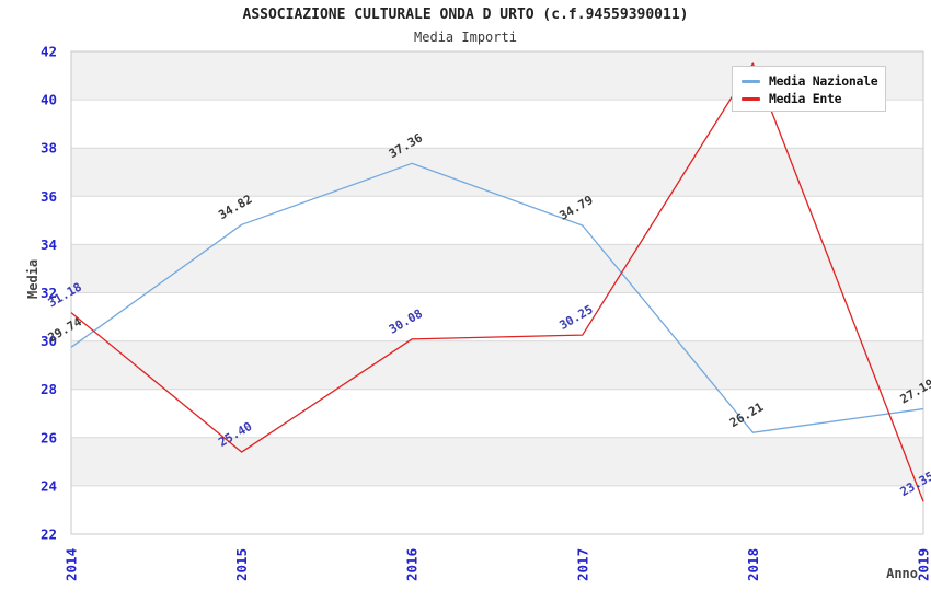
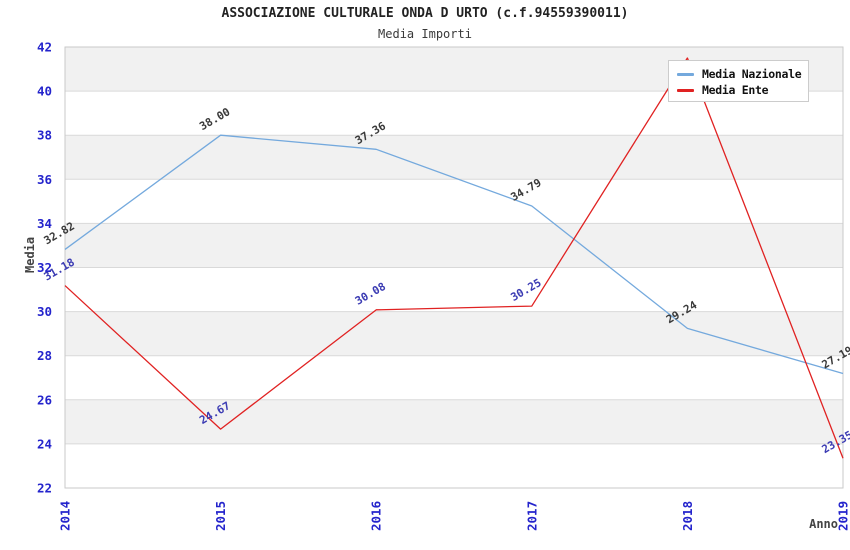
Media Nazionale/2014: 29.74 -> 32.82
Media Nazionale/2015: 34.82 -> 38.00
Media Ente/2015: 25.40 -> 24.67
Media Nazionale/2018: 26.21 -> 29.24
